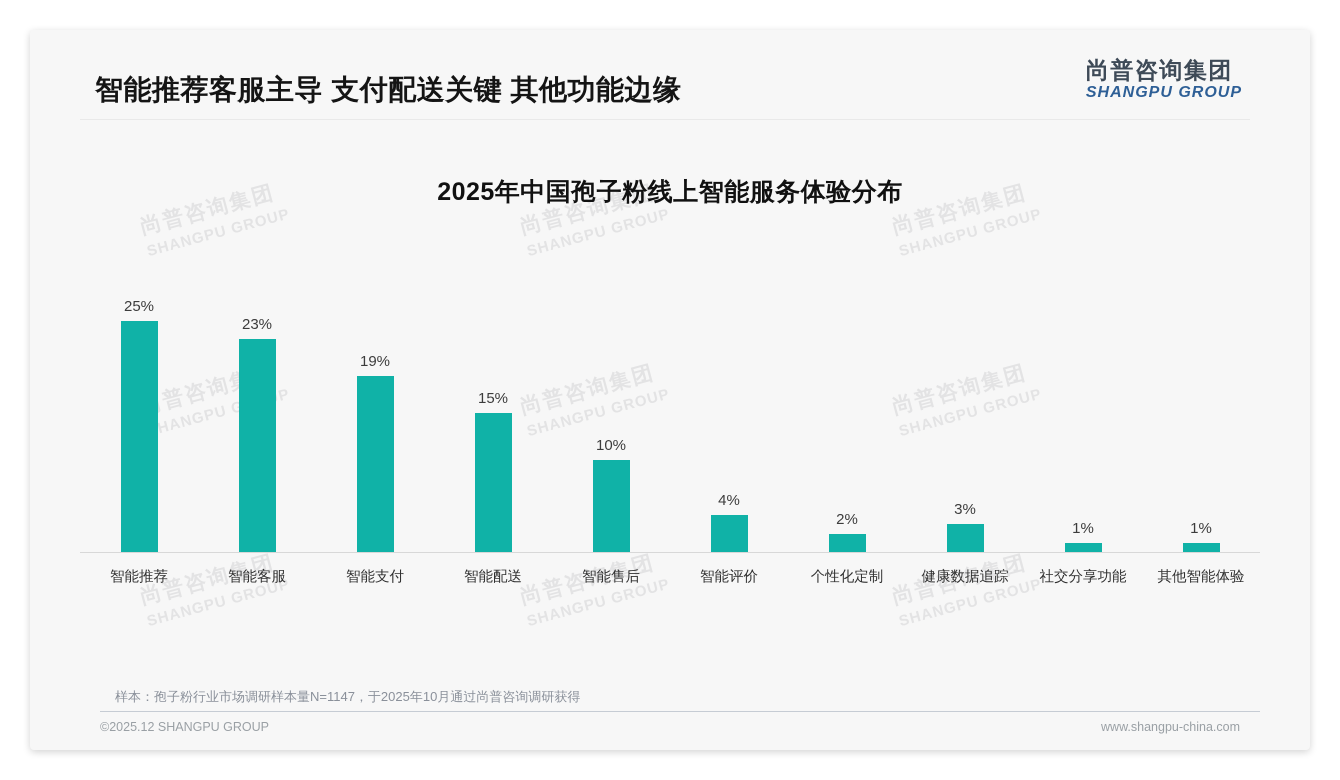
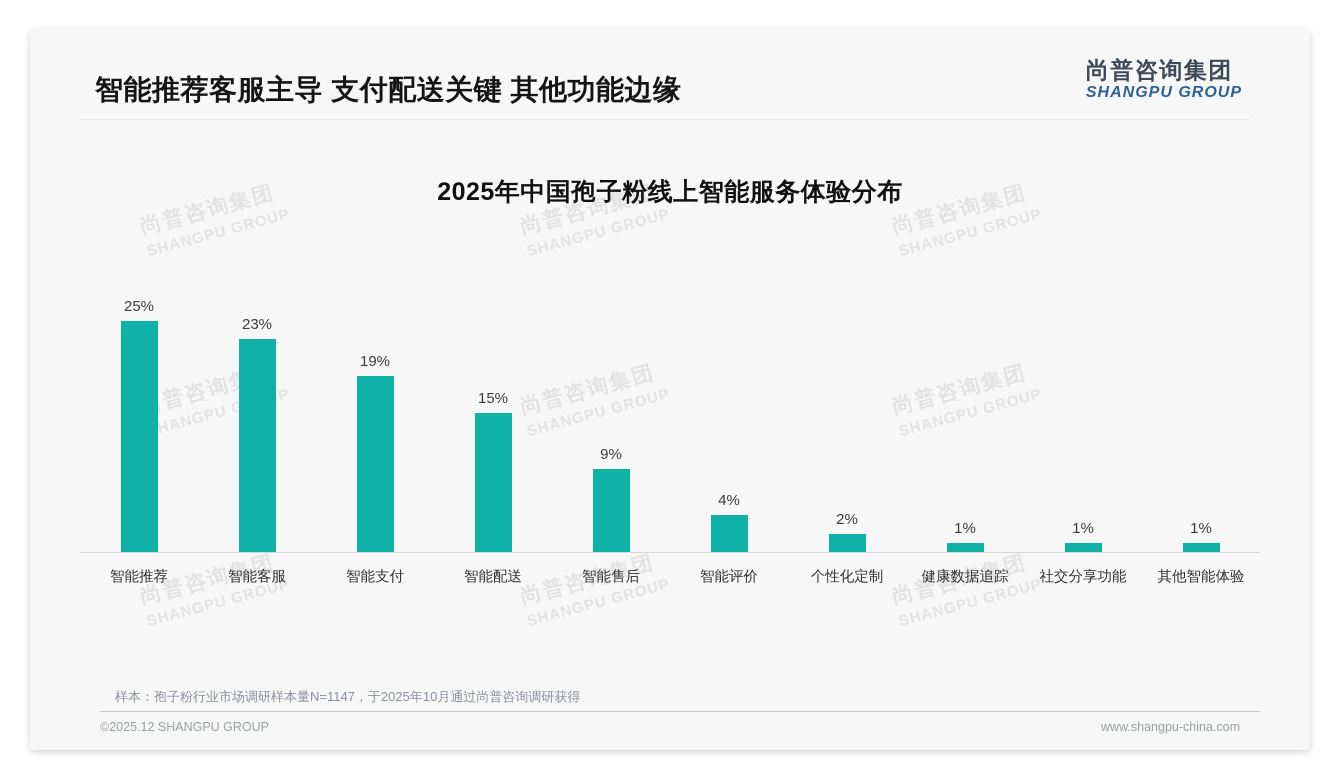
智能售后: 10% -> 9%
健康数据追踪: 3% -> 1%
